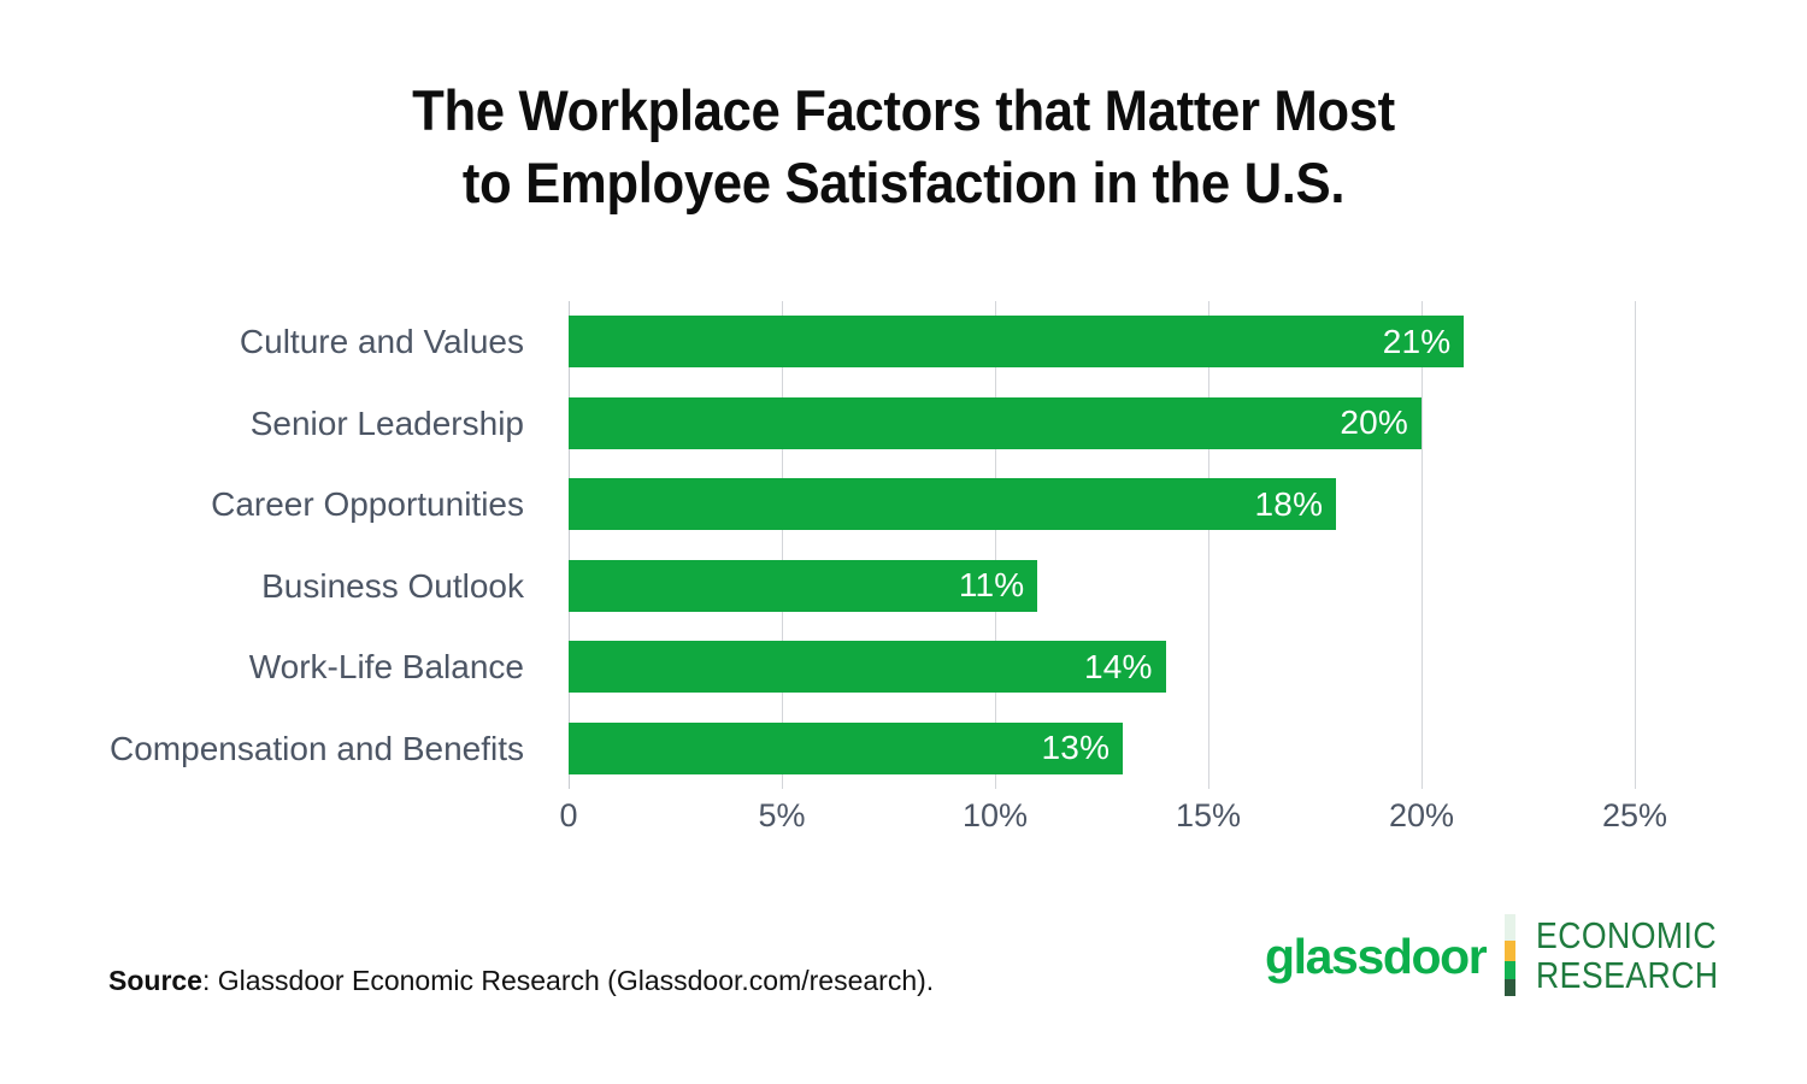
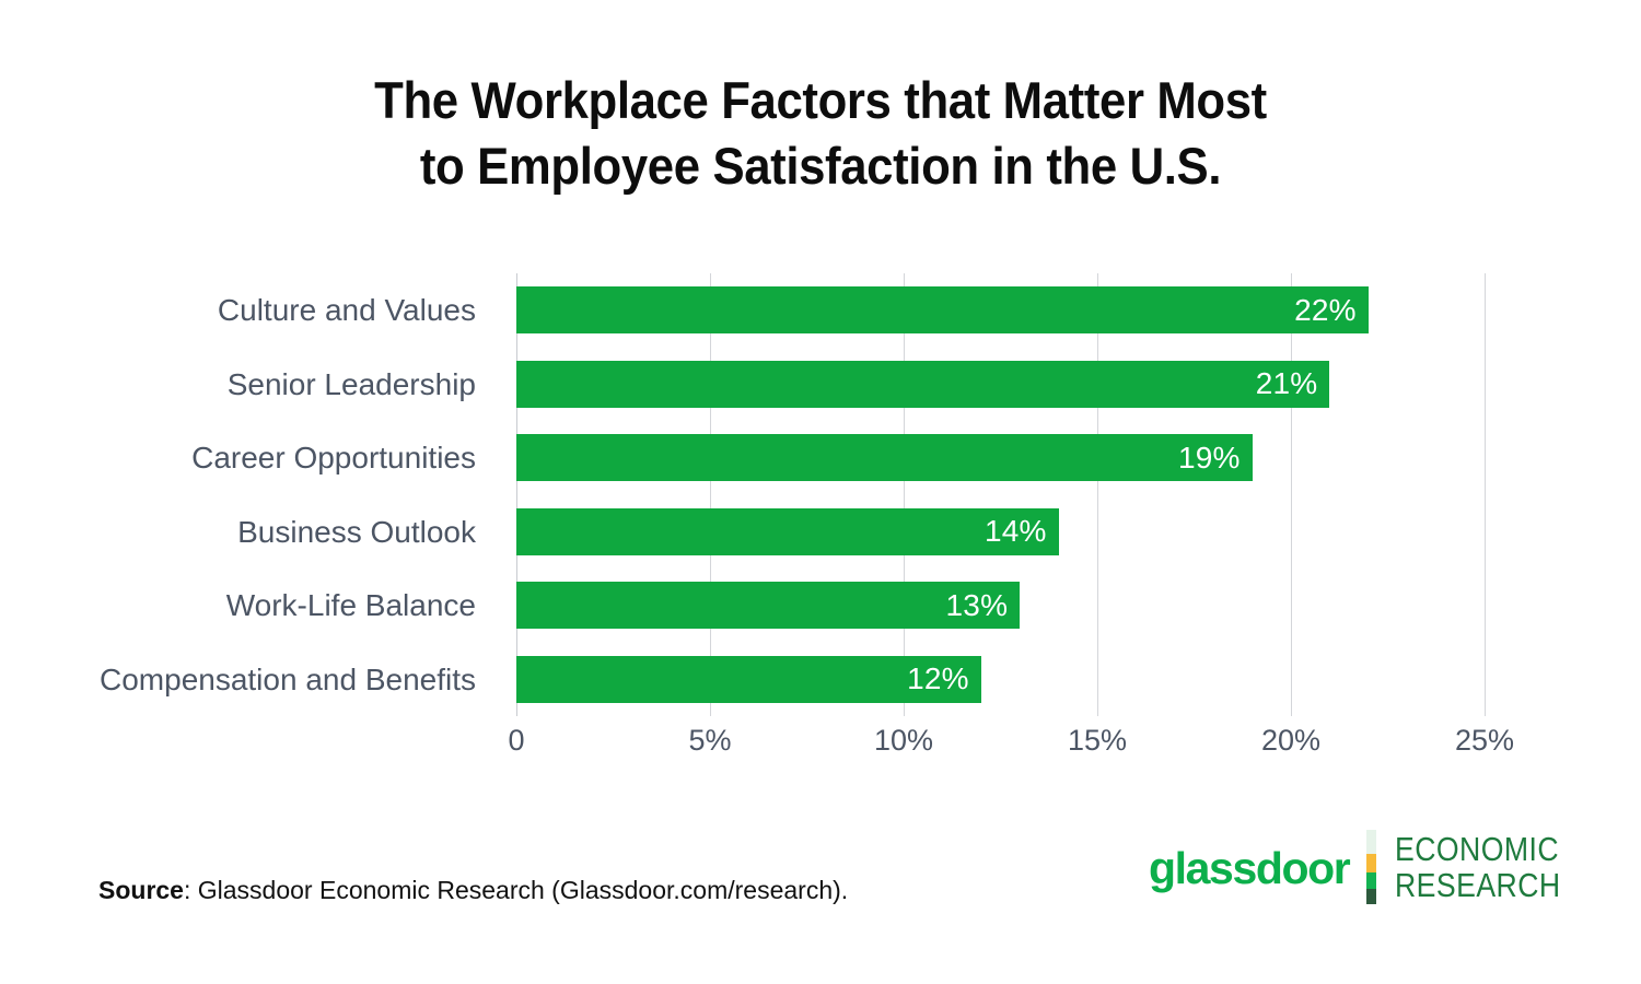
Culture and Values: 21% -> 22%
Senior Leadership: 20% -> 21%
Career Opportunities: 18% -> 19%
Business Outlook: 11% -> 14%
Work-Life Balance: 14% -> 13%
Compensation and Benefits: 13% -> 12%
